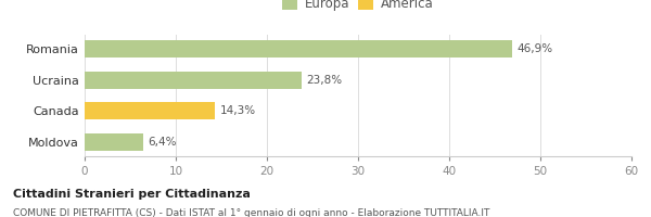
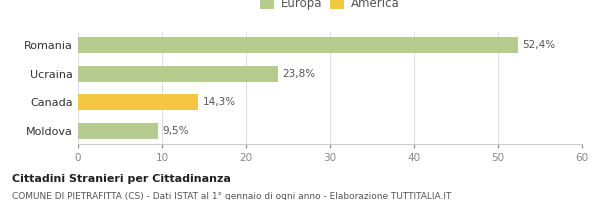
Romania: 46,9% -> 52,4%
Moldova: 6,4% -> 9,5%
